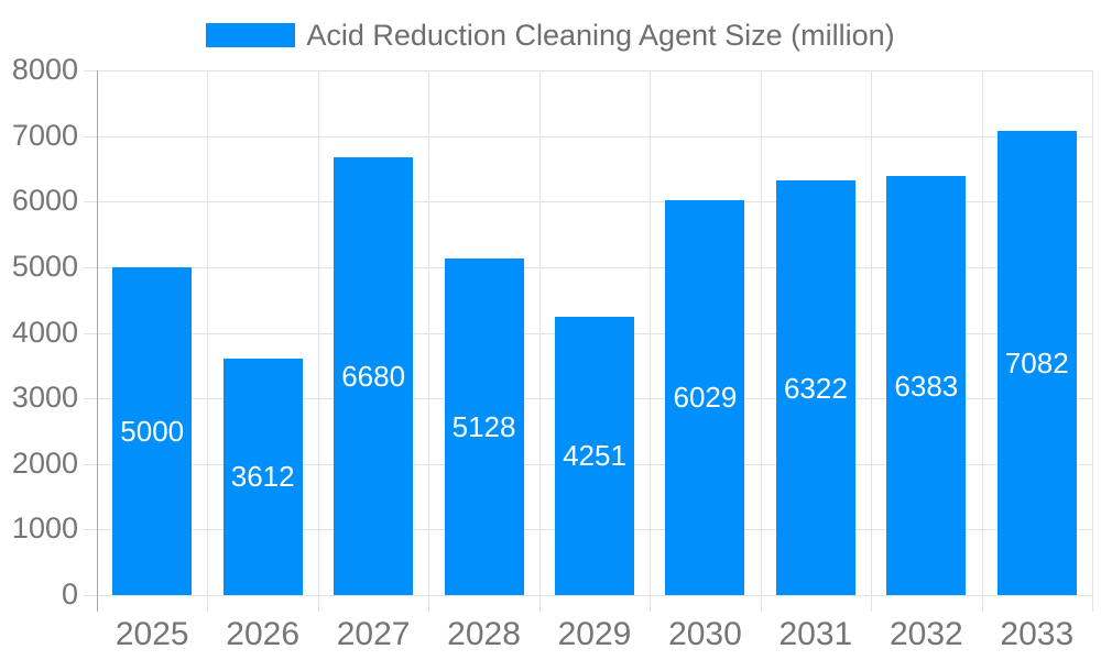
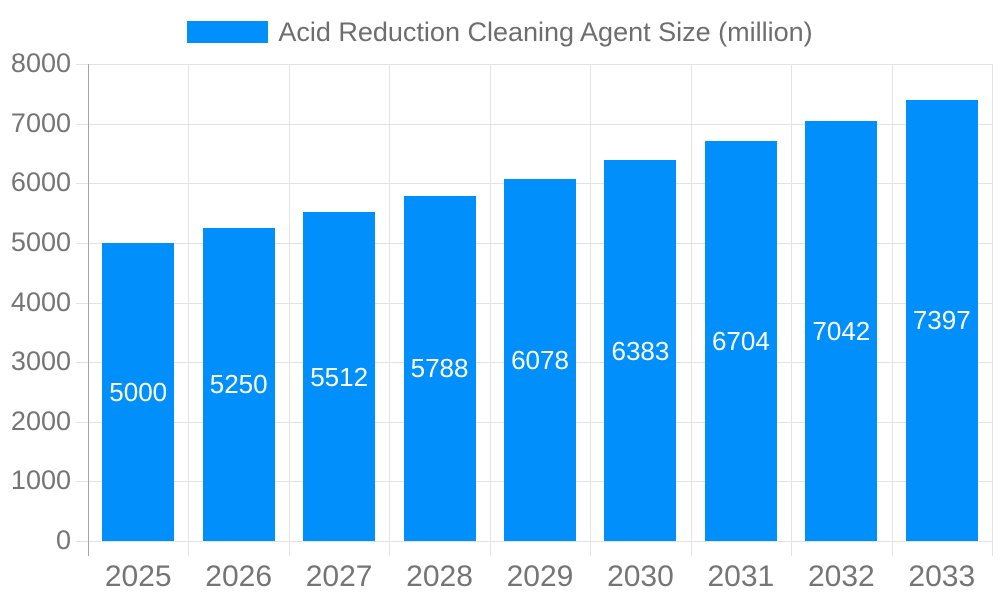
2026: 3612 -> 5250
2027: 6680 -> 5512
2028: 5128 -> 5788
2029: 4251 -> 6078
2030: 6029 -> 6383
2031: 6322 -> 6704
2032: 6383 -> 7042
2033: 7082 -> 7397
